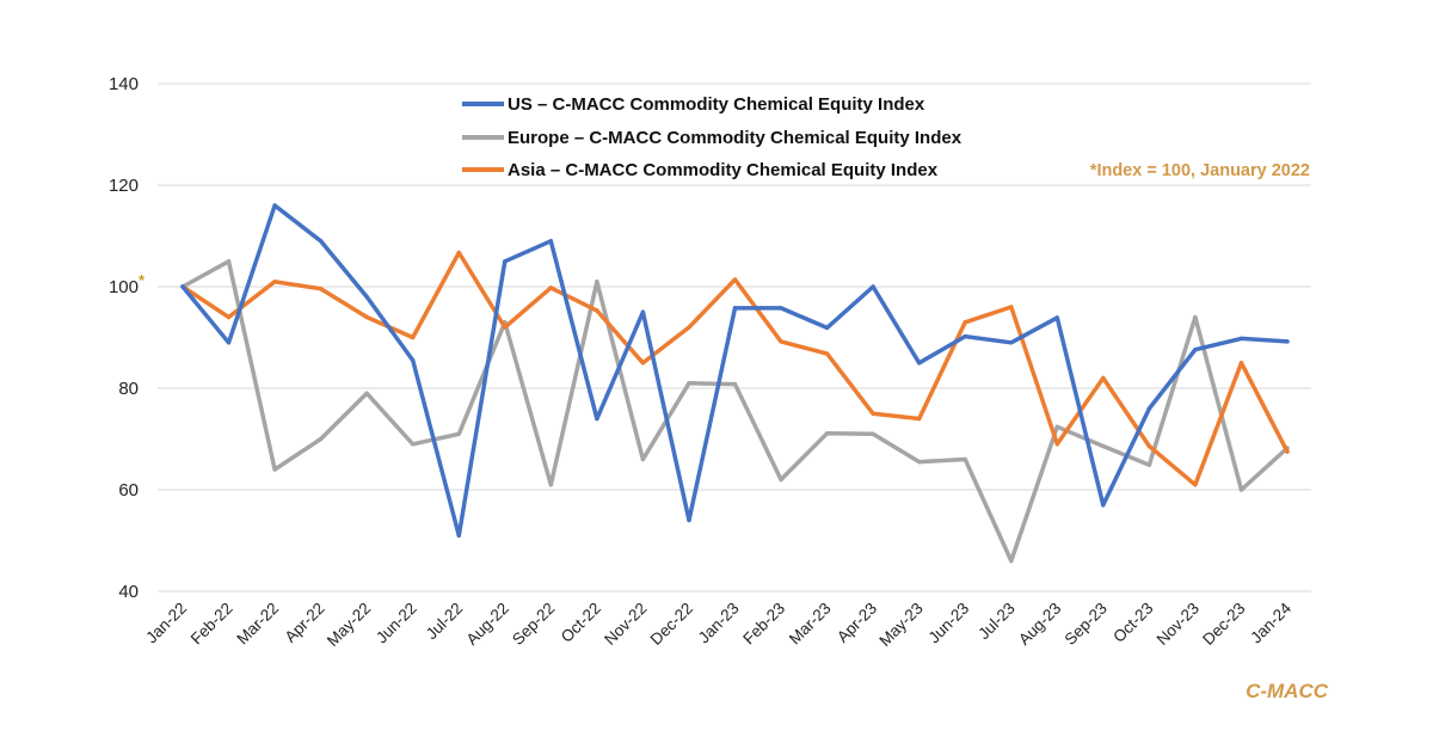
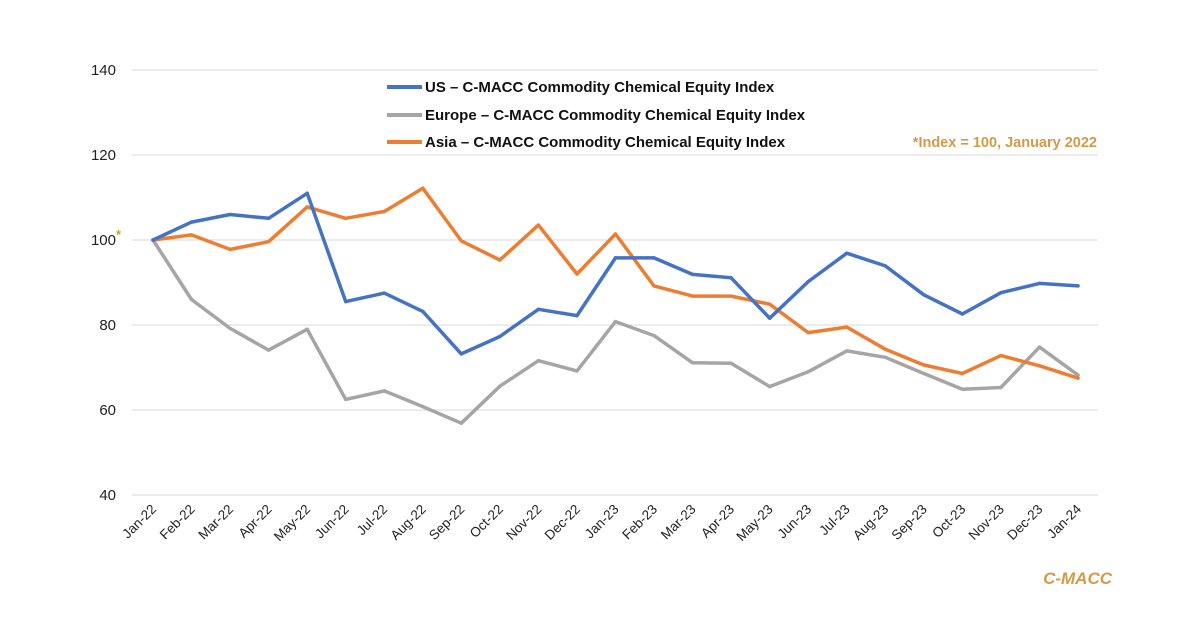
US – C-MACC Commodity Chemical Equity Index/Feb-22: 89 -> 104
Europe – C-MACC Commodity Chemical Equity Index/Feb-22: 105 -> 86
Asia – C-MACC Commodity Chemical Equity Index/Feb-22: 94 -> 101
US – C-MACC Commodity Chemical Equity Index/Mar-22: 116 -> 106
Europe – C-MACC Commodity Chemical Equity Index/Mar-22: 64 -> 79
Asia – C-MACC Commodity Chemical Equity Index/Mar-22: 101 -> 98
US – C-MACC Commodity Chemical Equity Index/Apr-22: 109 -> 105
Europe – C-MACC Commodity Chemical Equity Index/Apr-22: 70 -> 74
US – C-MACC Commodity Chemical Equity Index/May-22: 98 -> 111
Asia – C-MACC Commodity Chemical Equity Index/May-22: 94 -> 108
Europe – C-MACC Commodity Chemical Equity Index/Jun-22: 69 -> 62
Asia – C-MACC Commodity Chemical Equity Index/Jun-22: 90 -> 105
US – C-MACC Commodity Chemical Equity Index/Jul-22: 51 -> 88
Europe – C-MACC Commodity Chemical Equity Index/Jul-22: 71 -> 64
US – C-MACC Commodity Chemical Equity Index/Aug-22: 105 -> 83
Europe – C-MACC Commodity Chemical Equity Index/Aug-22: 93 -> 61
Asia – C-MACC Commodity Chemical Equity Index/Aug-22: 92 -> 112
US – C-MACC Commodity Chemical Equity Index/Sep-22: 109 -> 73
Europe – C-MACC Commodity Chemical Equity Index/Sep-22: 61 -> 57
US – C-MACC Commodity Chemical Equity Index/Oct-22: 74 -> 77
Europe – C-MACC Commodity Chemical Equity Index/Oct-22: 101 -> 66
US – C-MACC Commodity Chemical Equity Index/Nov-22: 95 -> 84
Europe – C-MACC Commodity Chemical Equity Index/Nov-22: 66 -> 72
Asia – C-MACC Commodity Chemical Equity Index/Nov-22: 85 -> 104
US – C-MACC Commodity Chemical Equity Index/Dec-22: 54 -> 82
Europe – C-MACC Commodity Chemical Equity Index/Dec-22: 81 -> 69
Europe – C-MACC Commodity Chemical Equity Index/Feb-23: 62 -> 78
US – C-MACC Commodity Chemical Equity Index/Apr-23: 100 -> 91
Asia – C-MACC Commodity Chemical Equity Index/Apr-23: 75 -> 87
US – C-MACC Commodity Chemical Equity Index/May-23: 85 -> 82
Asia – C-MACC Commodity Chemical Equity Index/May-23: 74 -> 85
Europe – C-MACC Commodity Chemical Equity Index/Jun-23: 66 -> 69
Asia – C-MACC Commodity Chemical Equity Index/Jun-23: 93 -> 78
US – C-MACC Commodity Chemical Equity Index/Jul-23: 89 -> 97
Europe – C-MACC Commodity Chemical Equity Index/Jul-23: 46 -> 74
Asia – C-MACC Commodity Chemical Equity Index/Jul-23: 96 -> 80
Asia – C-MACC Commodity Chemical Equity Index/Aug-23: 69 -> 74
US – C-MACC Commodity Chemical Equity Index/Sep-23: 57 -> 87
Asia – C-MACC Commodity Chemical Equity Index/Sep-23: 82 -> 71
US – C-MACC Commodity Chemical Equity Index/Oct-23: 76 -> 83
Europe – C-MACC Commodity Chemical Equity Index/Nov-23: 94 -> 65
Asia – C-MACC Commodity Chemical Equity Index/Nov-23: 61 -> 73
Europe – C-MACC Commodity Chemical Equity Index/Dec-23: 60 -> 75
Asia – C-MACC Commodity Chemical Equity Index/Dec-23: 85 -> 70
